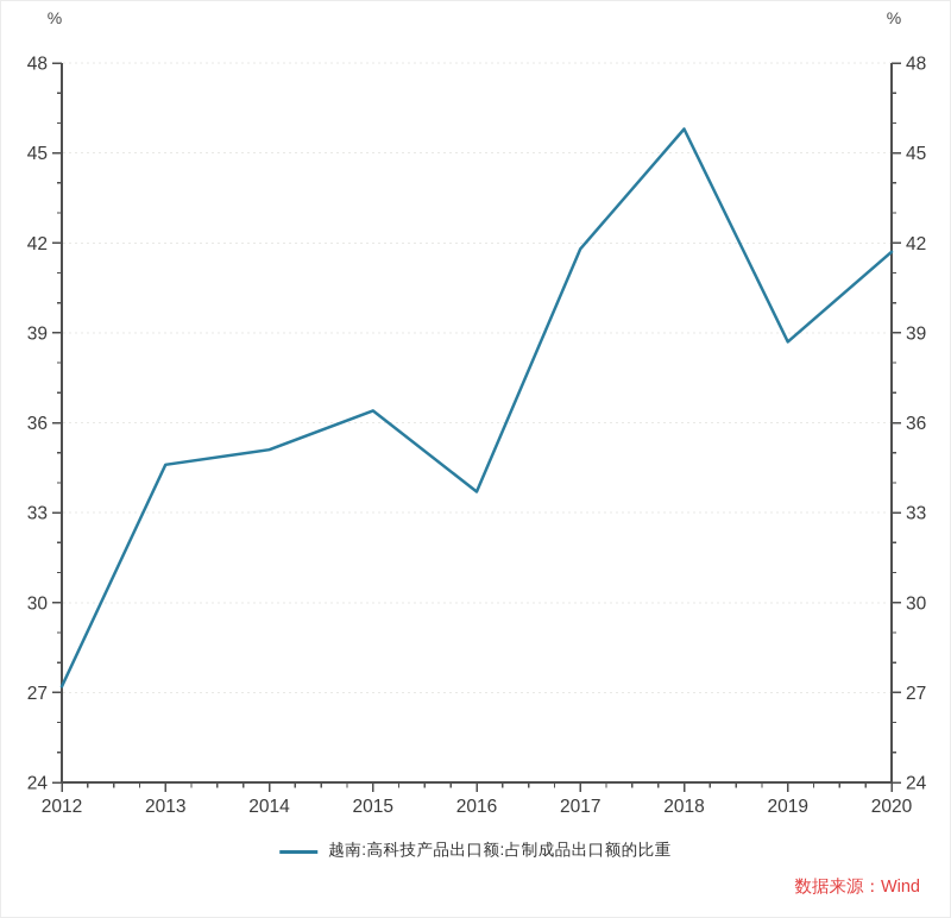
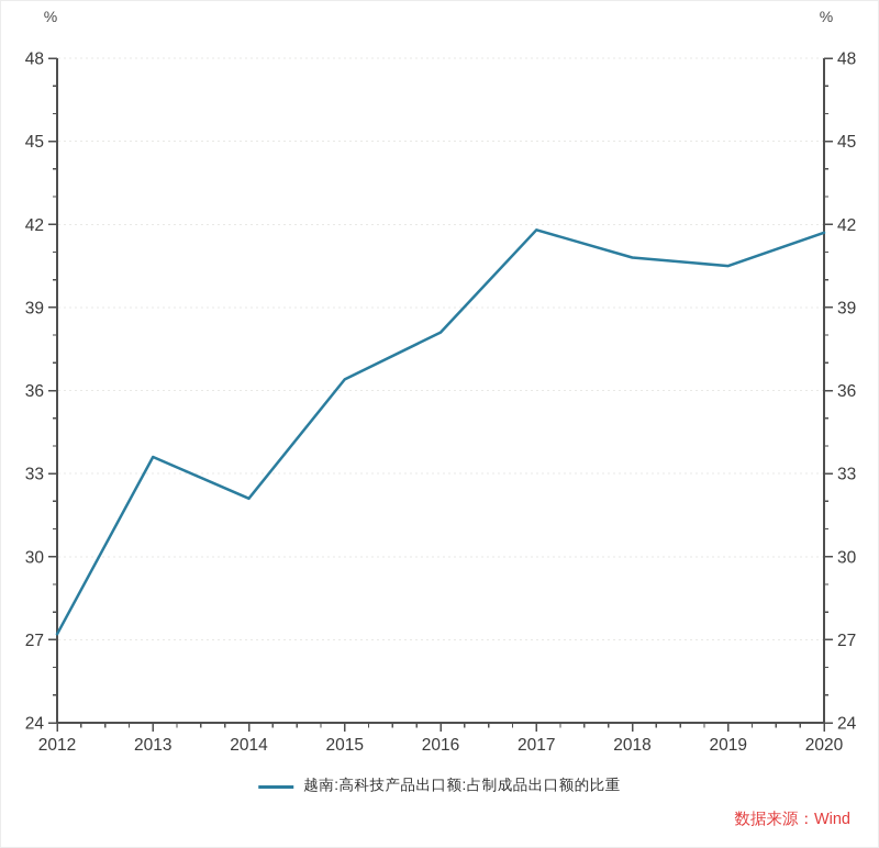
2013: 34.6 -> 33.6
2014: 35.1 -> 32.1
2016: 33.7 -> 38.1
2018: 45.8 -> 40.8
2019: 38.7 -> 40.5
